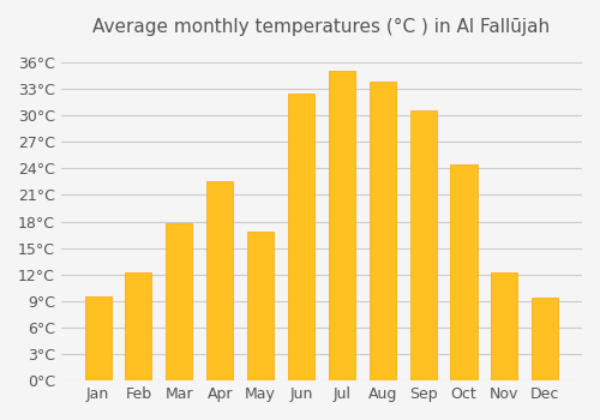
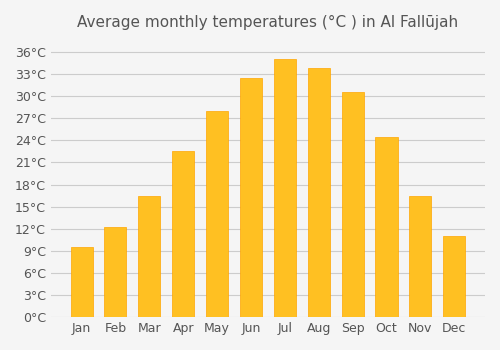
Mar: 17.8°C -> 16.5°C
May: 16.8°C -> 28.0°C
Nov: 12.2°C -> 16.5°C
Dec: 9.4°C -> 11.0°C
